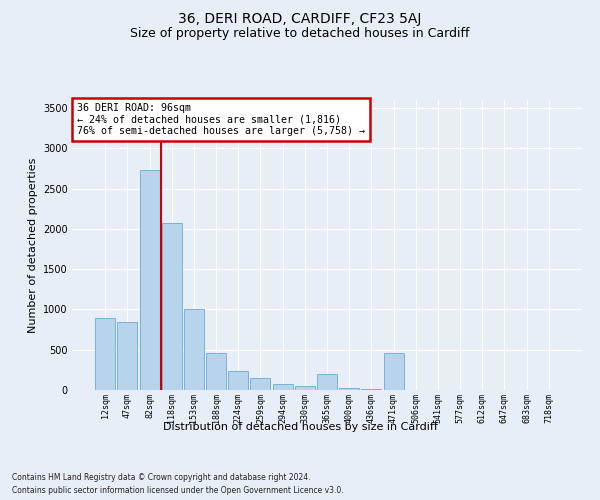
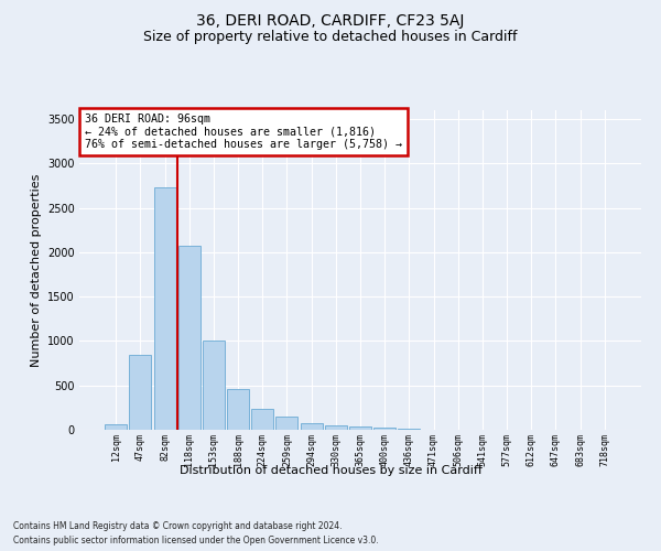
12sqm: 900 -> 60
365sqm: 200 -> 40
471sqm: 460 -> 0
